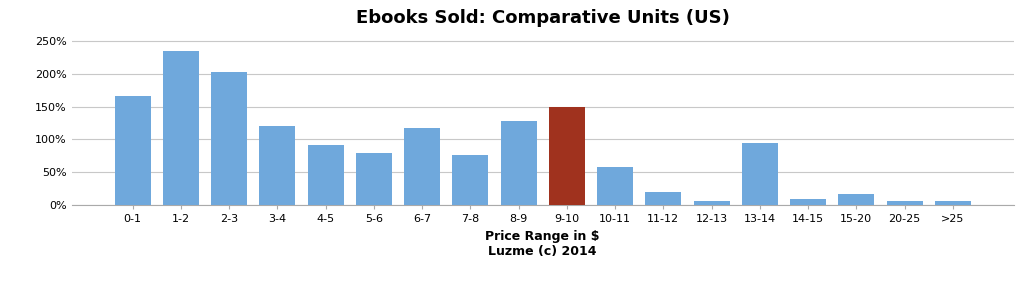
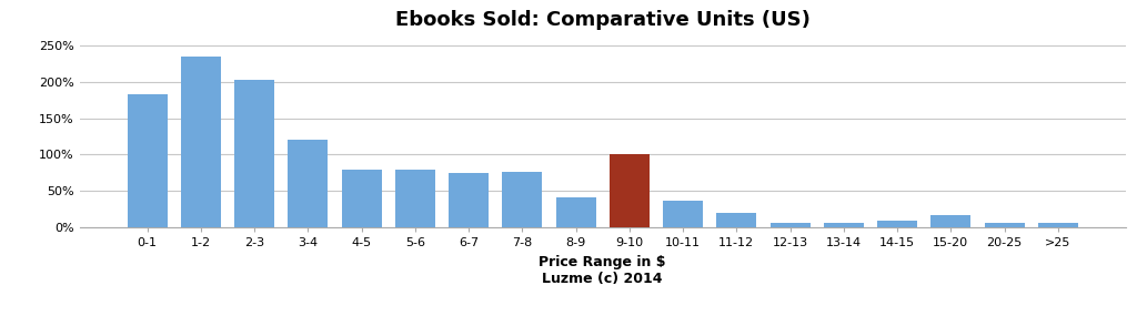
0-1: 166% -> 183%
4-5: 92% -> 79%
6-7: 118% -> 75%
8-9: 128% -> 42%
9-10: 150% -> 101%
10-11: 58% -> 37%
13-14: 94% -> 7%
